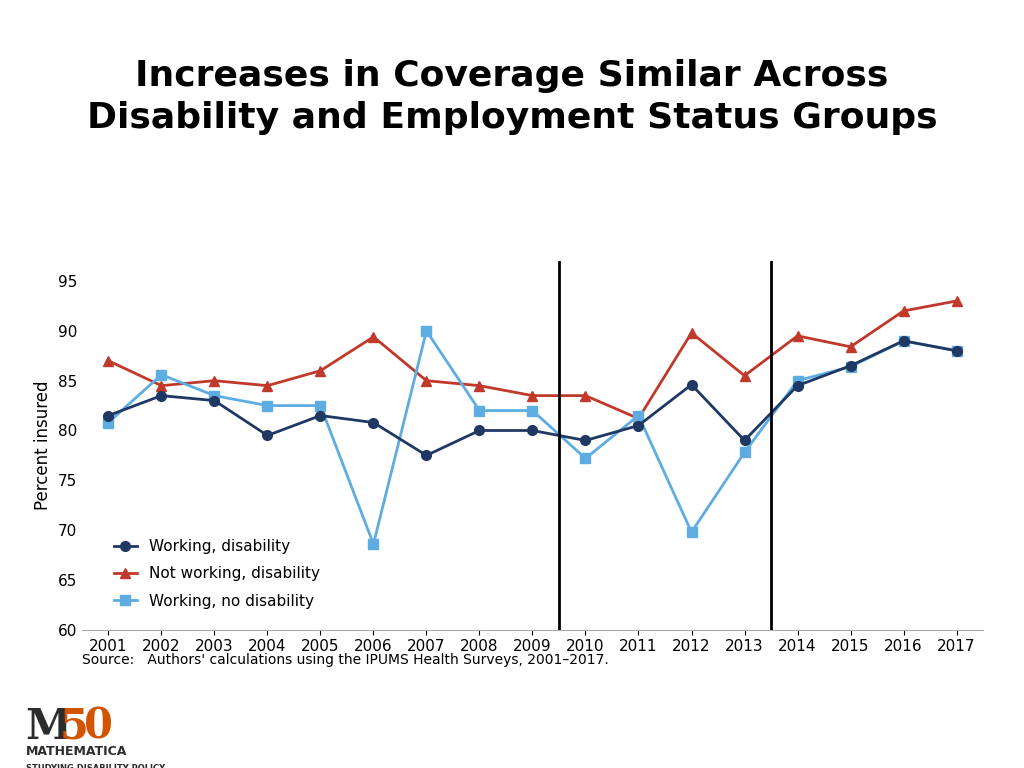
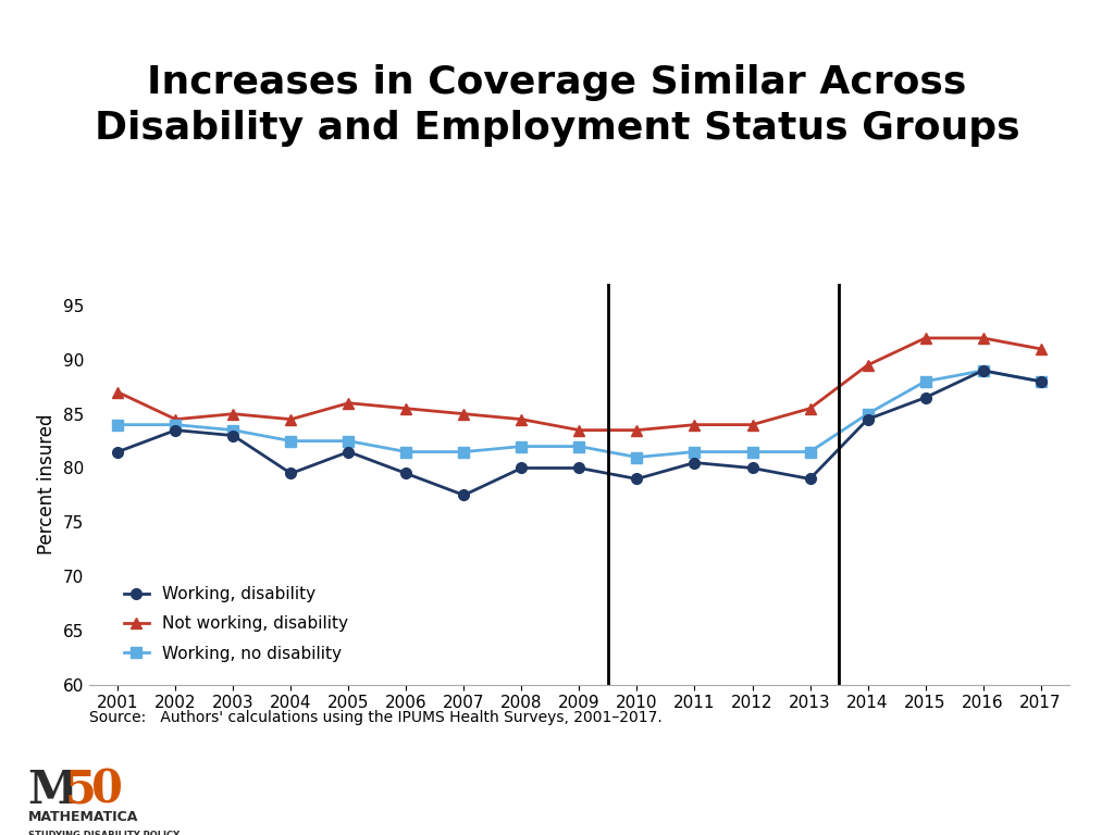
Working, no disability/2001: 80.8 -> 84.0
Working, no disability/2002: 85.6 -> 84.0
Working, disability/2006: 80.8 -> 79.5
Not working, disability/2006: 89.4 -> 85.5
Working, no disability/2006: 68.6 -> 81.5
Working, no disability/2007: 90.0 -> 81.5
Working, no disability/2010: 77.2 -> 81.0
Not working, disability/2011: 81.2 -> 84.0
Working, disability/2012: 84.6 -> 80.0
Not working, disability/2012: 89.8 -> 84.0
Working, no disability/2012: 69.8 -> 81.5
Working, no disability/2013: 77.8 -> 81.5
Not working, disability/2015: 88.4 -> 92.0
Working, no disability/2015: 86.4 -> 88.0
Not working, disability/2017: 93.0 -> 91.0
